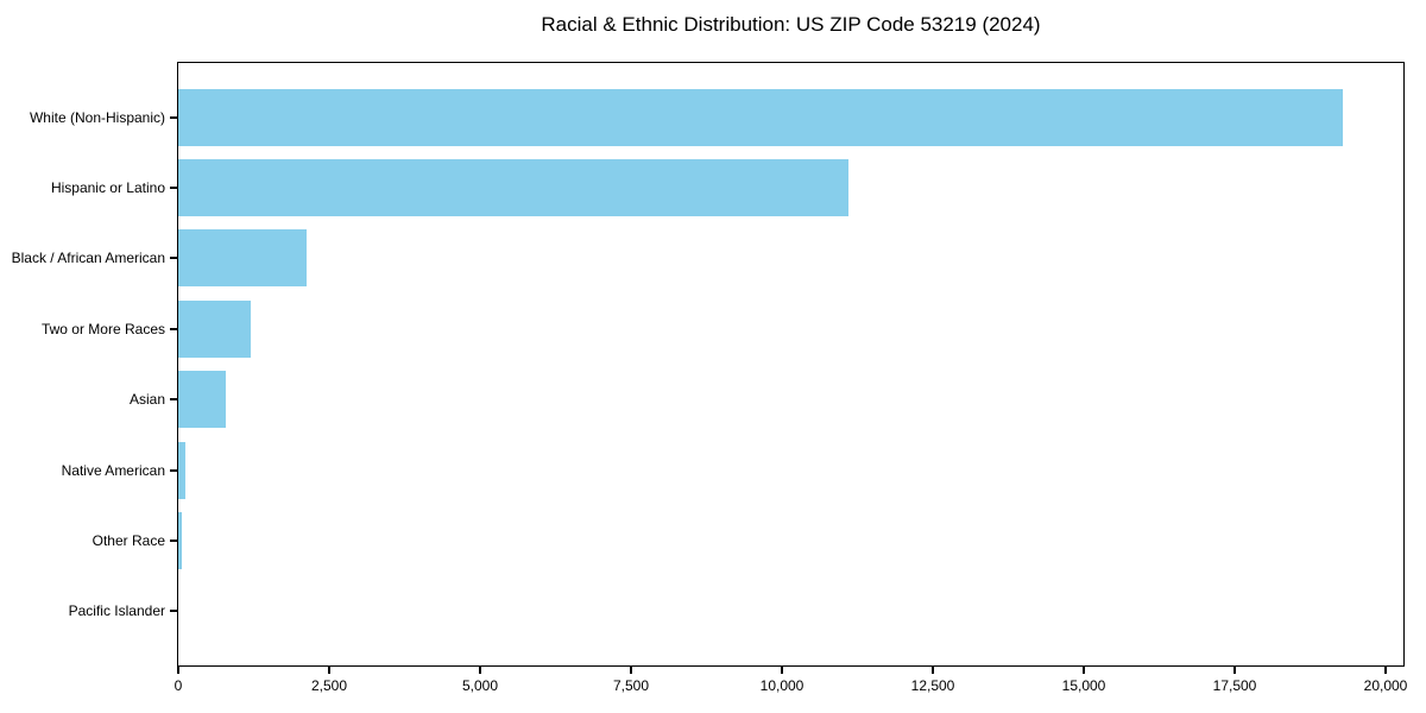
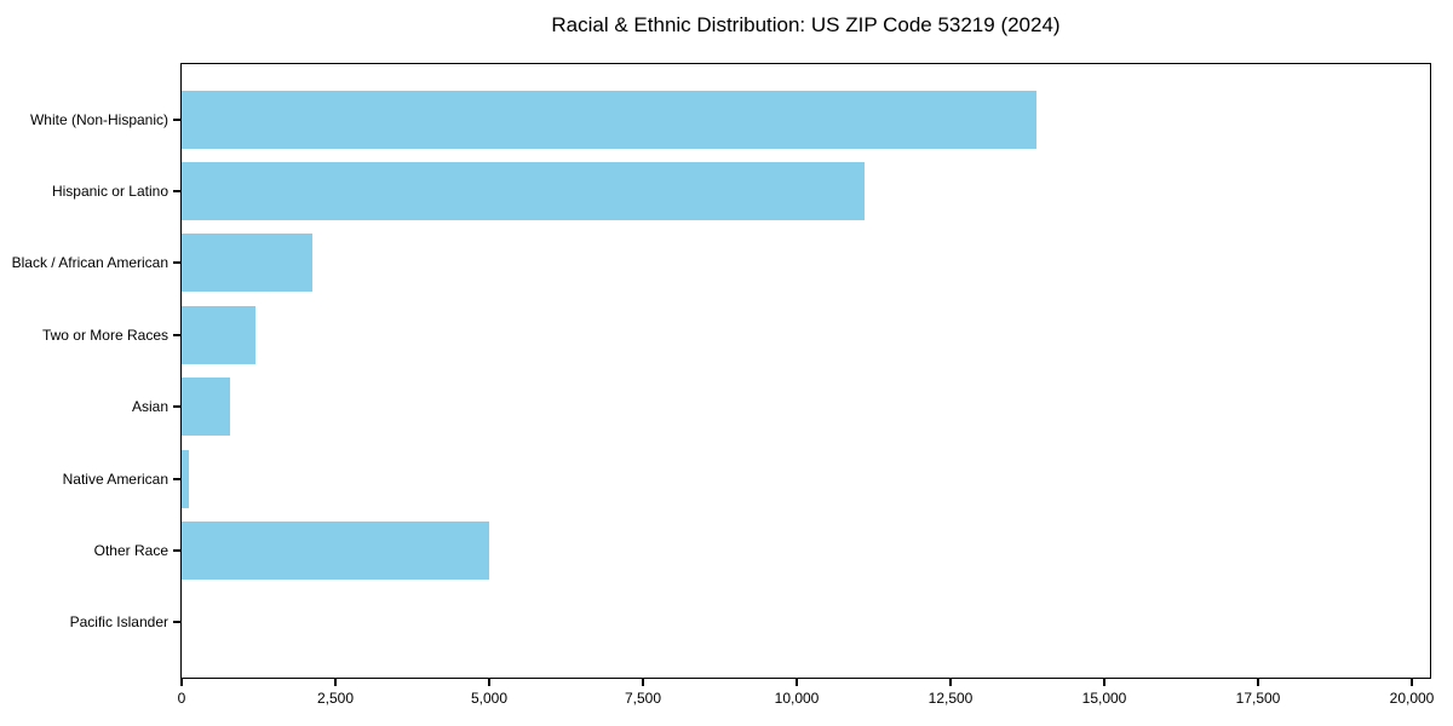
White (Non-Hispanic): 19300 -> 13900
Other Race: 100 -> 5000
